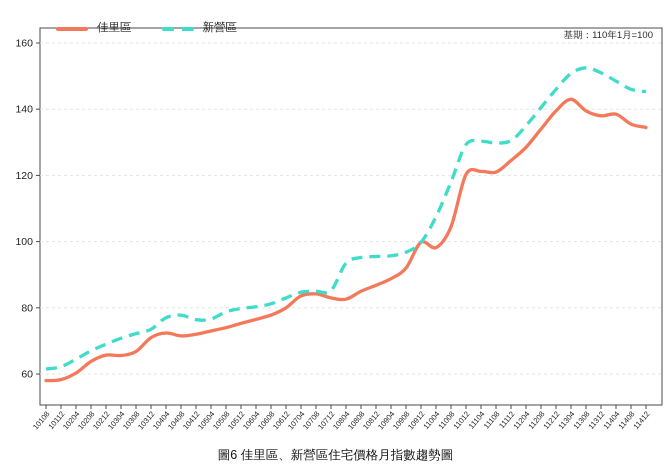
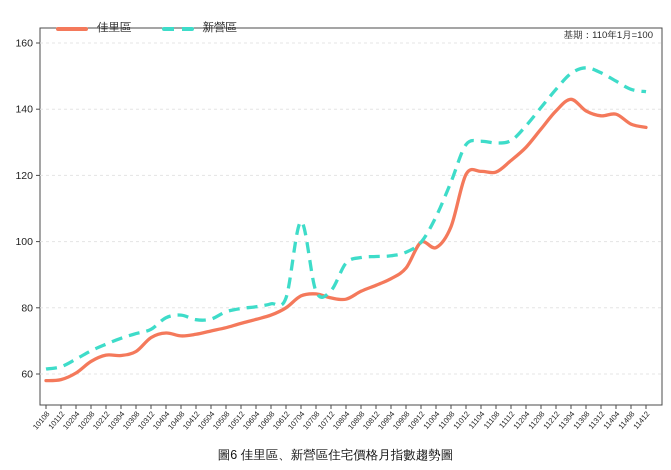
新營區/10704: 85 -> 106
